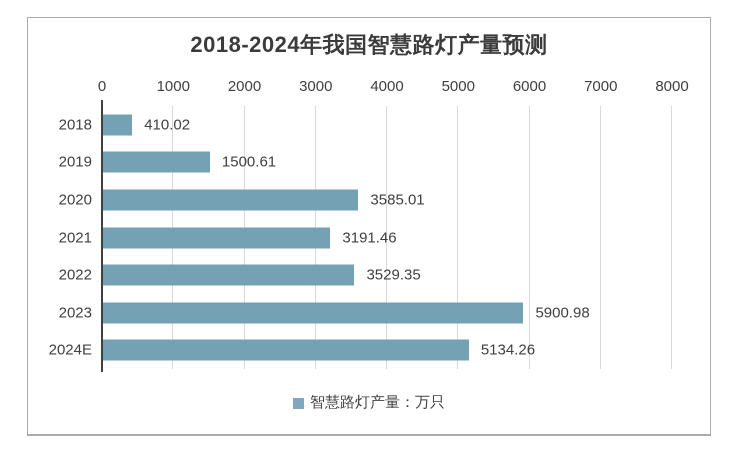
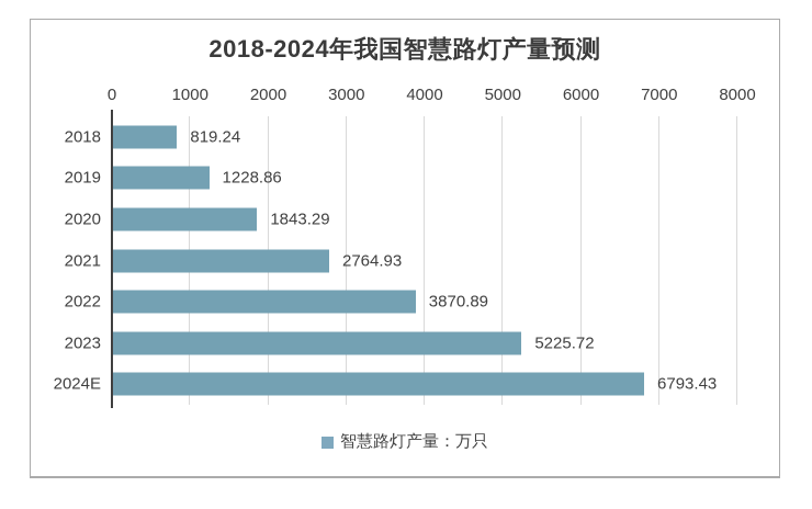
2018: 410.02 -> 819.24
2019: 1500.61 -> 1228.86
2020: 3585.01 -> 1843.29
2021: 3191.46 -> 2764.93
2022: 3529.35 -> 3870.89
2023: 5900.98 -> 5225.72
2024E: 5134.26 -> 6793.43
